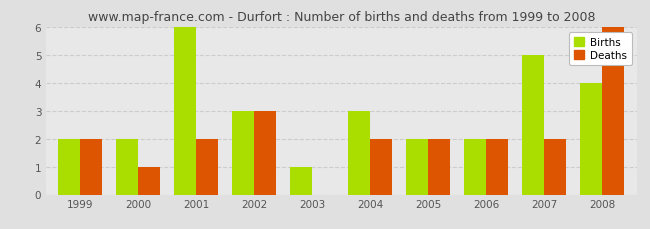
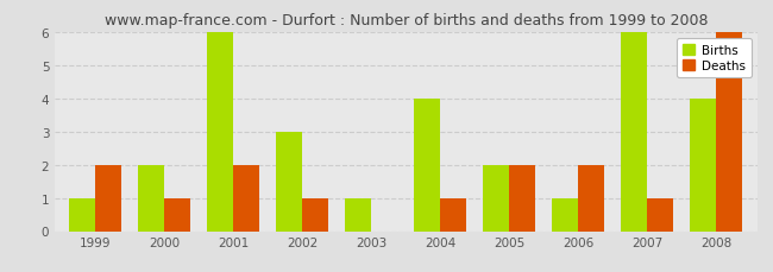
Births/1999: 2 -> 1
Deaths/2002: 3 -> 1
Births/2004: 3 -> 4
Deaths/2004: 2 -> 1
Births/2006: 2 -> 1
Births/2007: 5 -> 6
Deaths/2007: 2 -> 1
